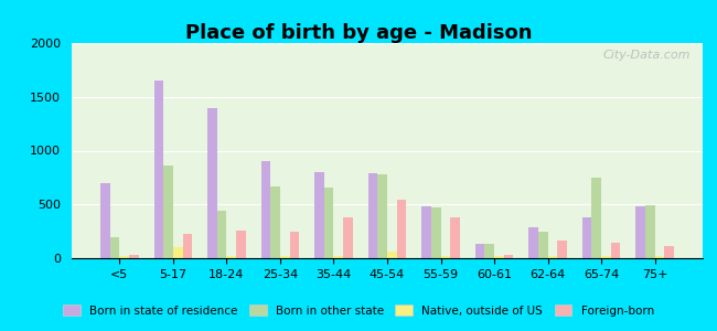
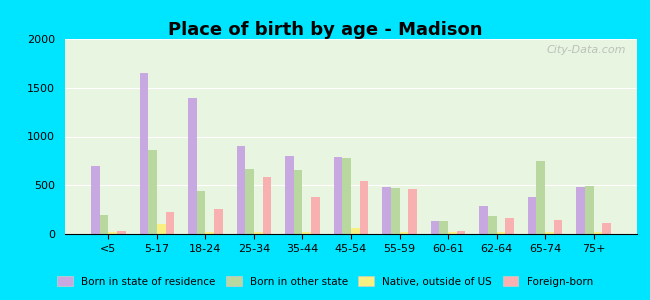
Foreign-born/25-34: 250 -> 580
Foreign-born/55-59: 380 -> 460
Born in other state/62-64: 250 -> 180
